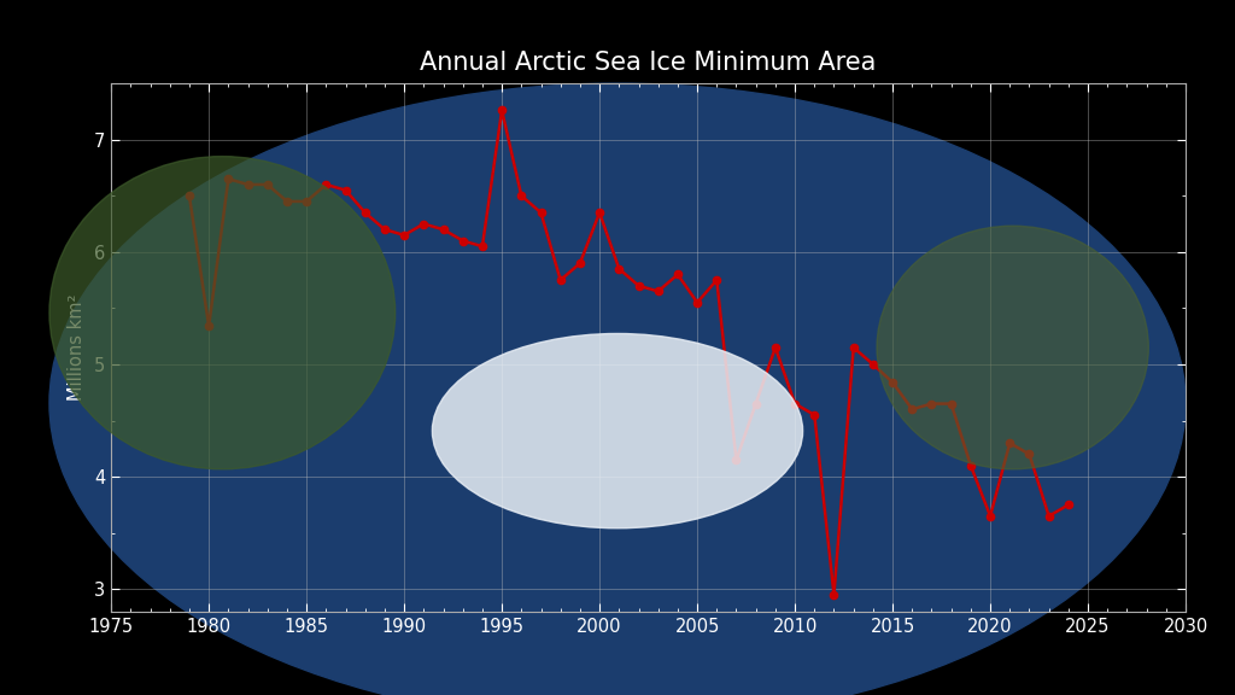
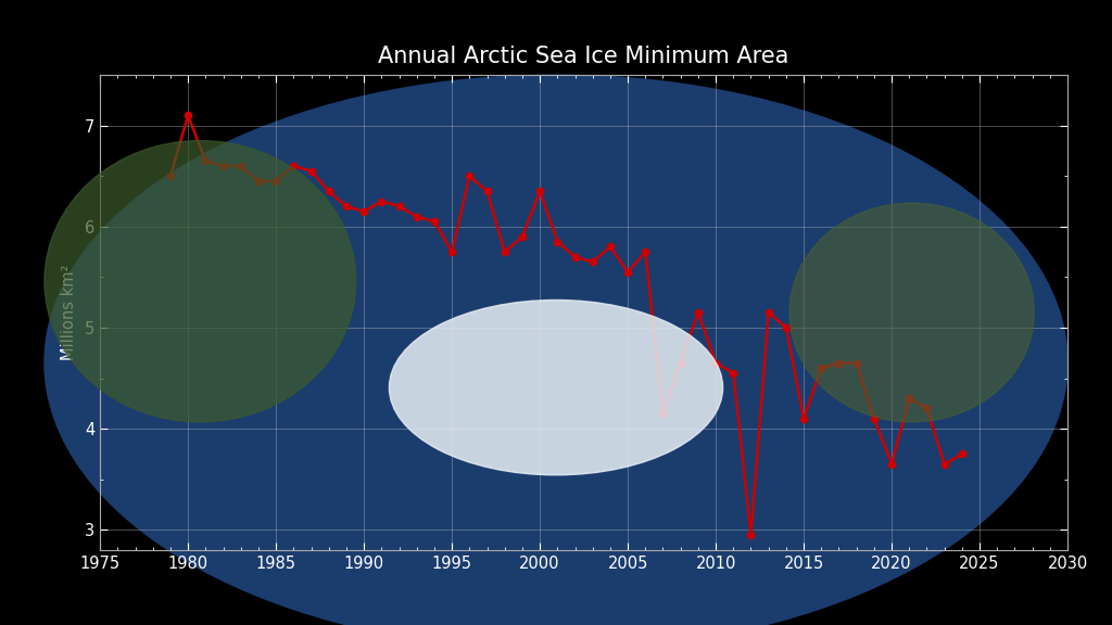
1980: 5.34 -> 7.10
1995: 7.26 -> 5.75
2015: 4.84 -> 4.10
